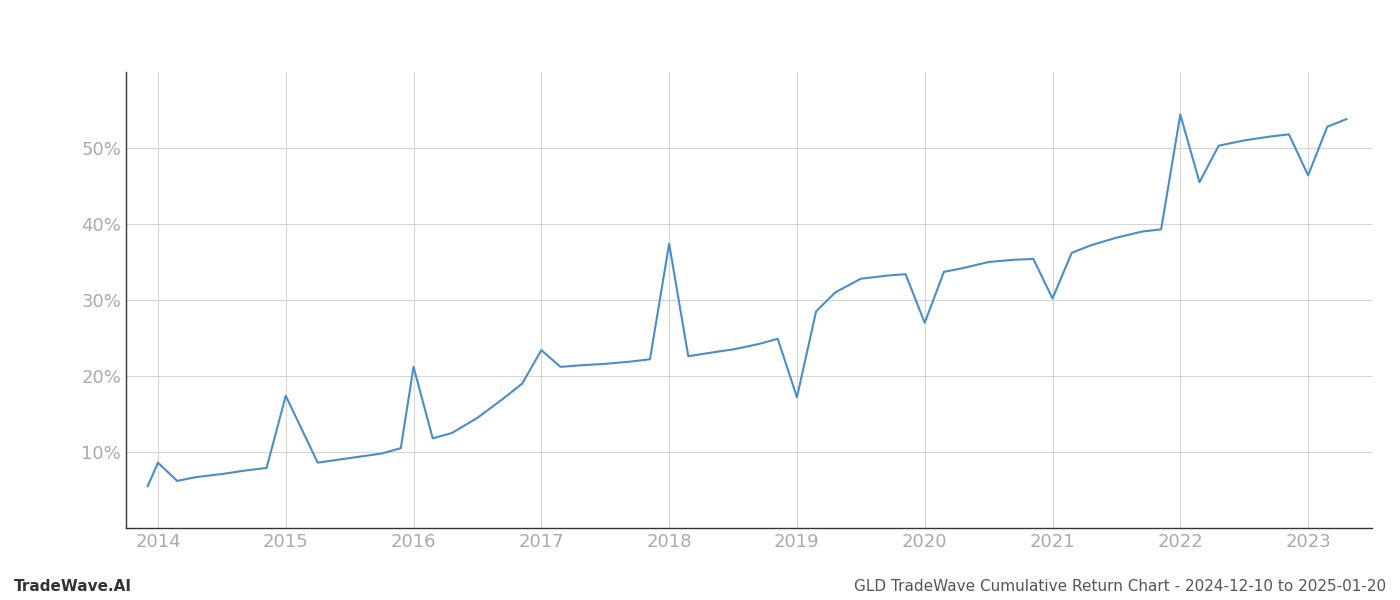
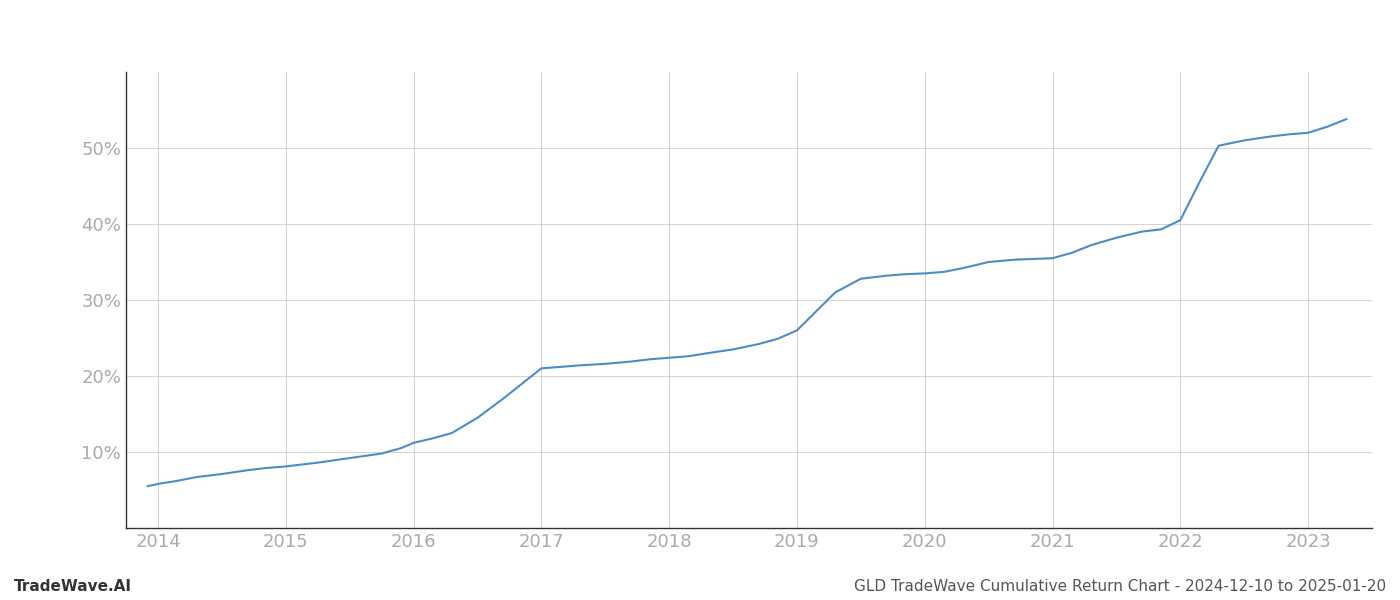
2014: 8.6% -> 5.8%
2015: 17.4% -> 8.1%
2016: 21.2% -> 11.2%
2017: 23.4% -> 21.0%
2018: 37.4% -> 22.4%
2019: 17.2% -> 26.0%
2020: 27.0% -> 33.5%
2021: 30.2% -> 35.5%
2022: 54.4% -> 40.5%
2023: 46.4% -> 52.0%
